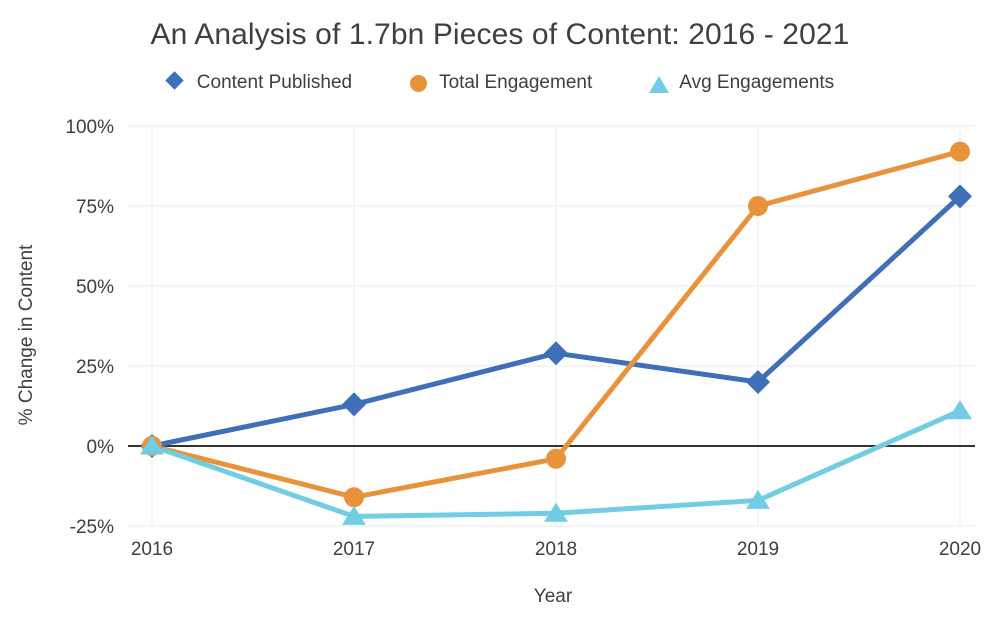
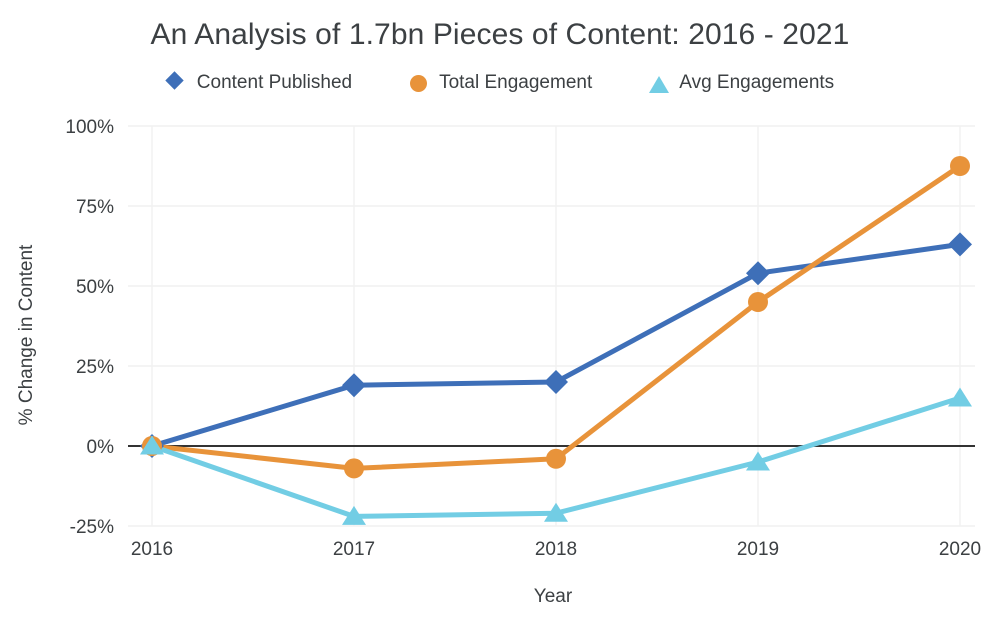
Content Published/2017: 13% -> 19%
Total Engagement/2017: -16% -> -7%
Content Published/2018: 29% -> 20%
Content Published/2019: 20% -> 54%
Total Engagement/2019: 75% -> 45%
Avg Engagements/2019: -17% -> -5%
Content Published/2020: 78% -> 63%
Total Engagement/2020: 92% -> 88%
Avg Engagements/2020: 11% -> 15%
